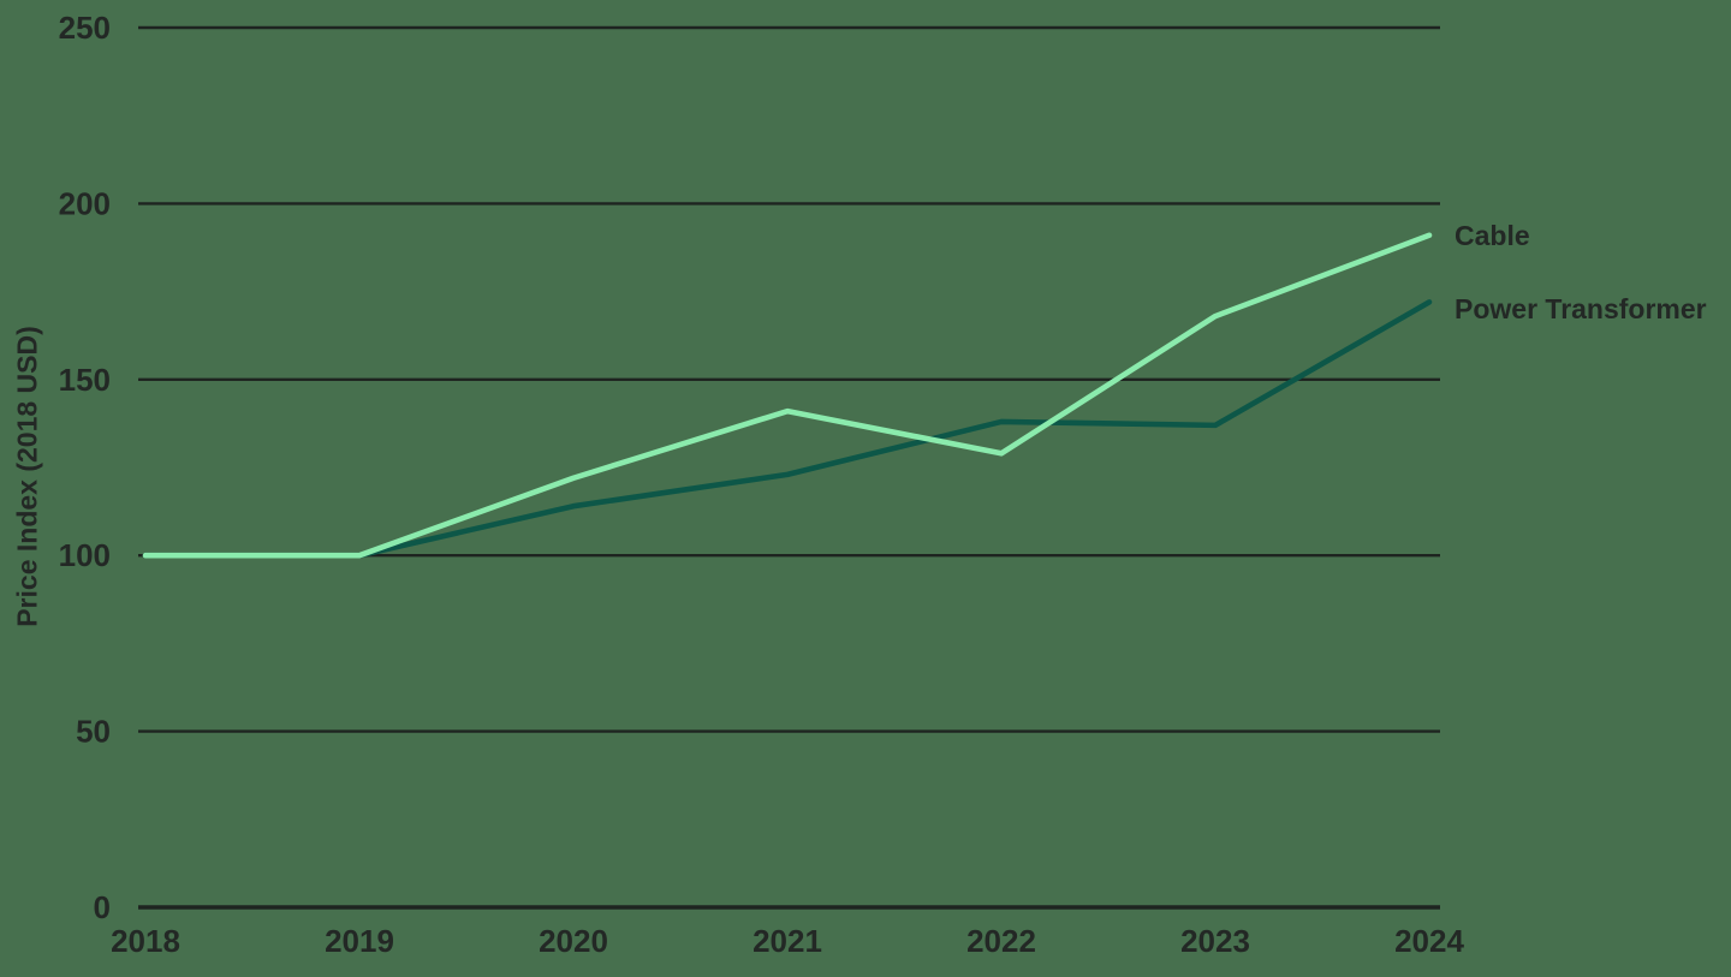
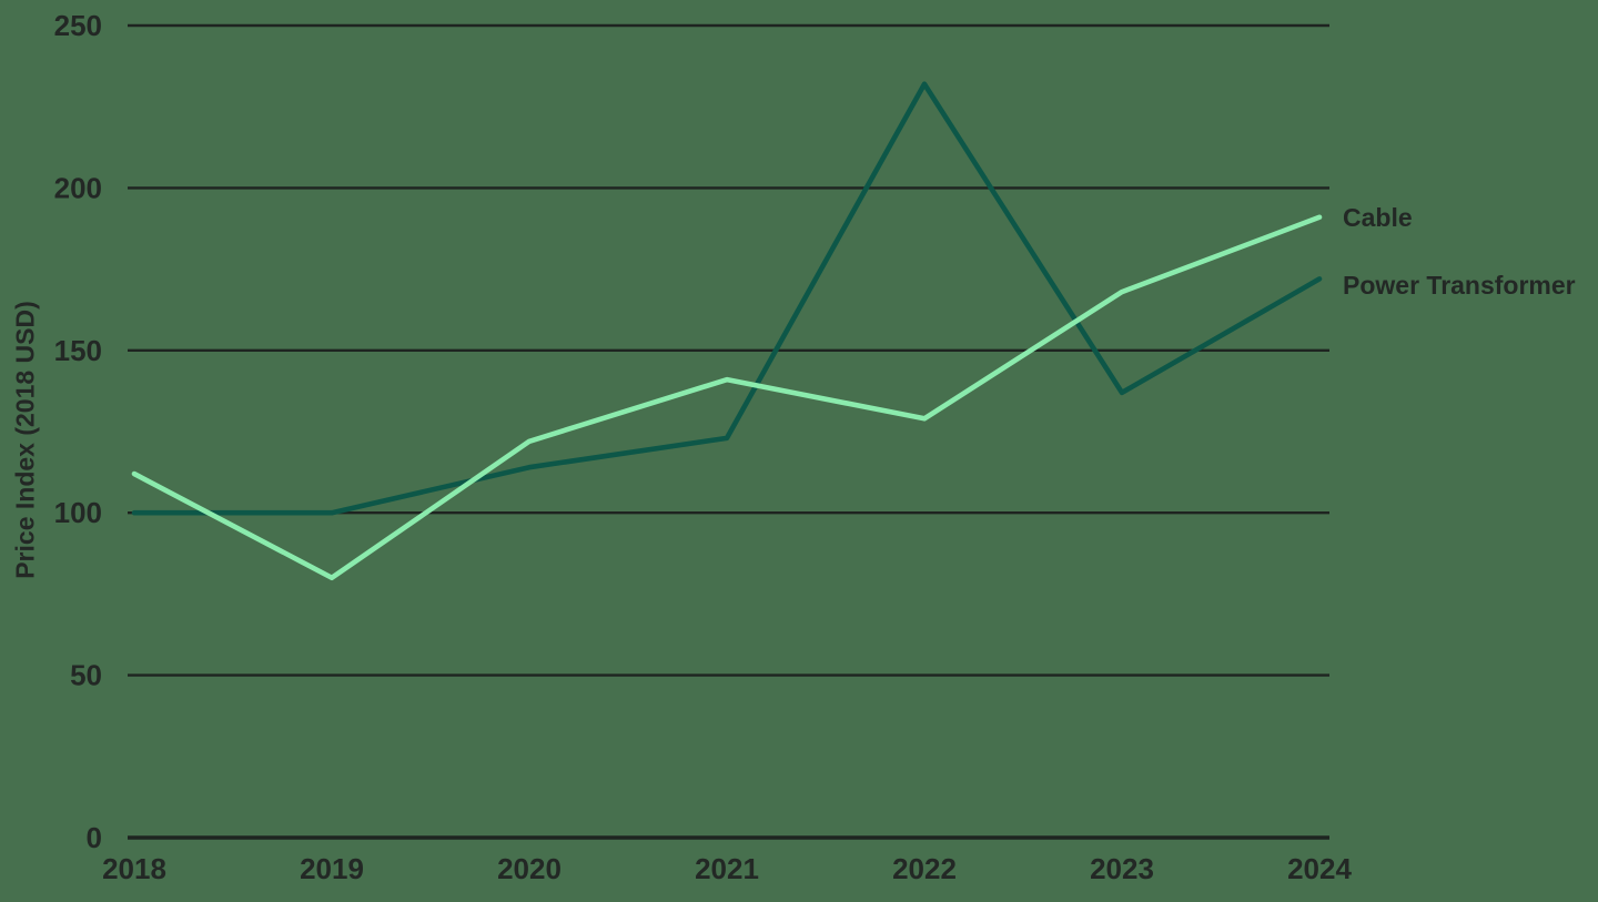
Cable/2018: 100 -> 112
Cable/2019: 100 -> 80
Power Transformer/2022: 138 -> 232
